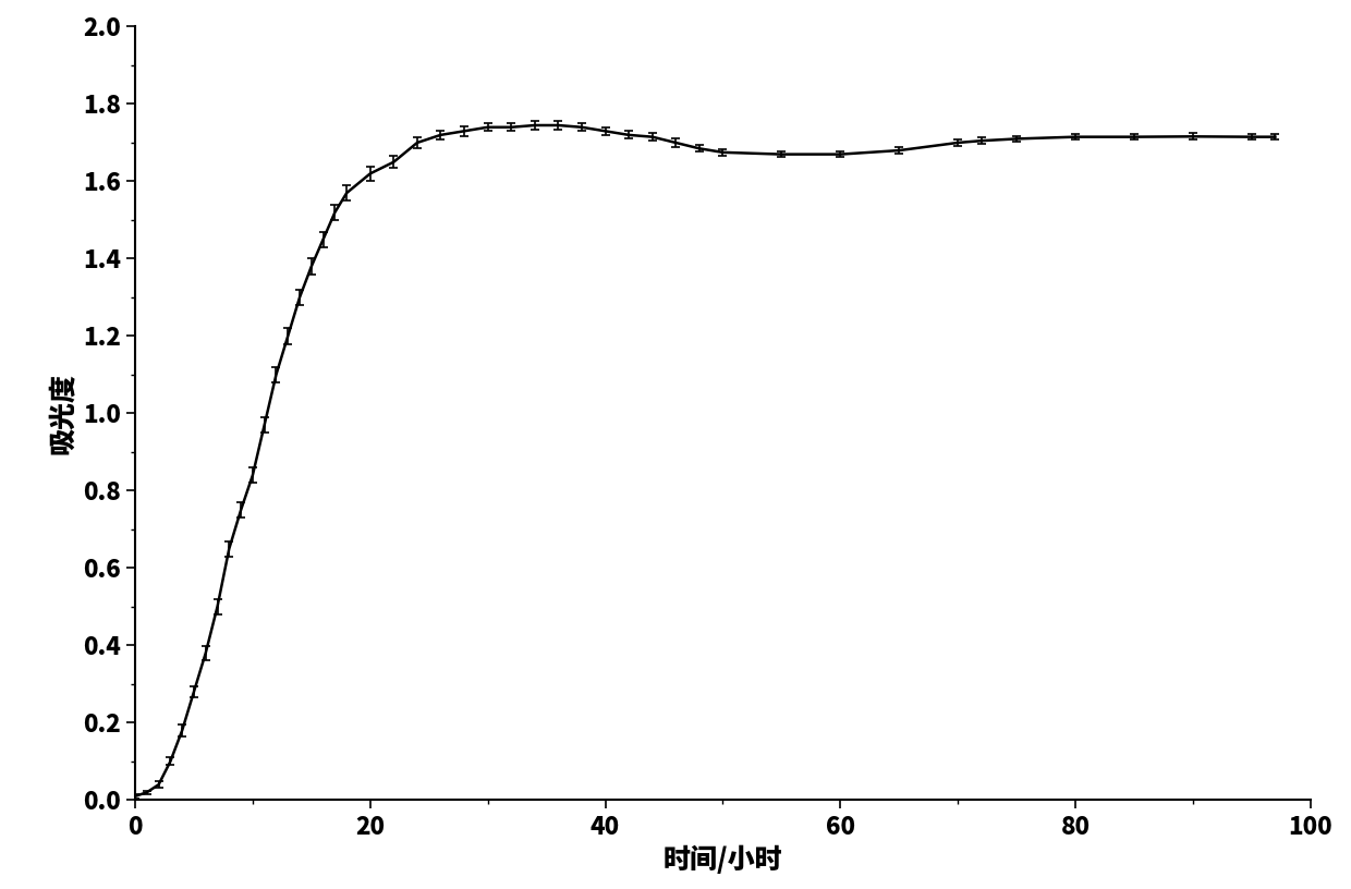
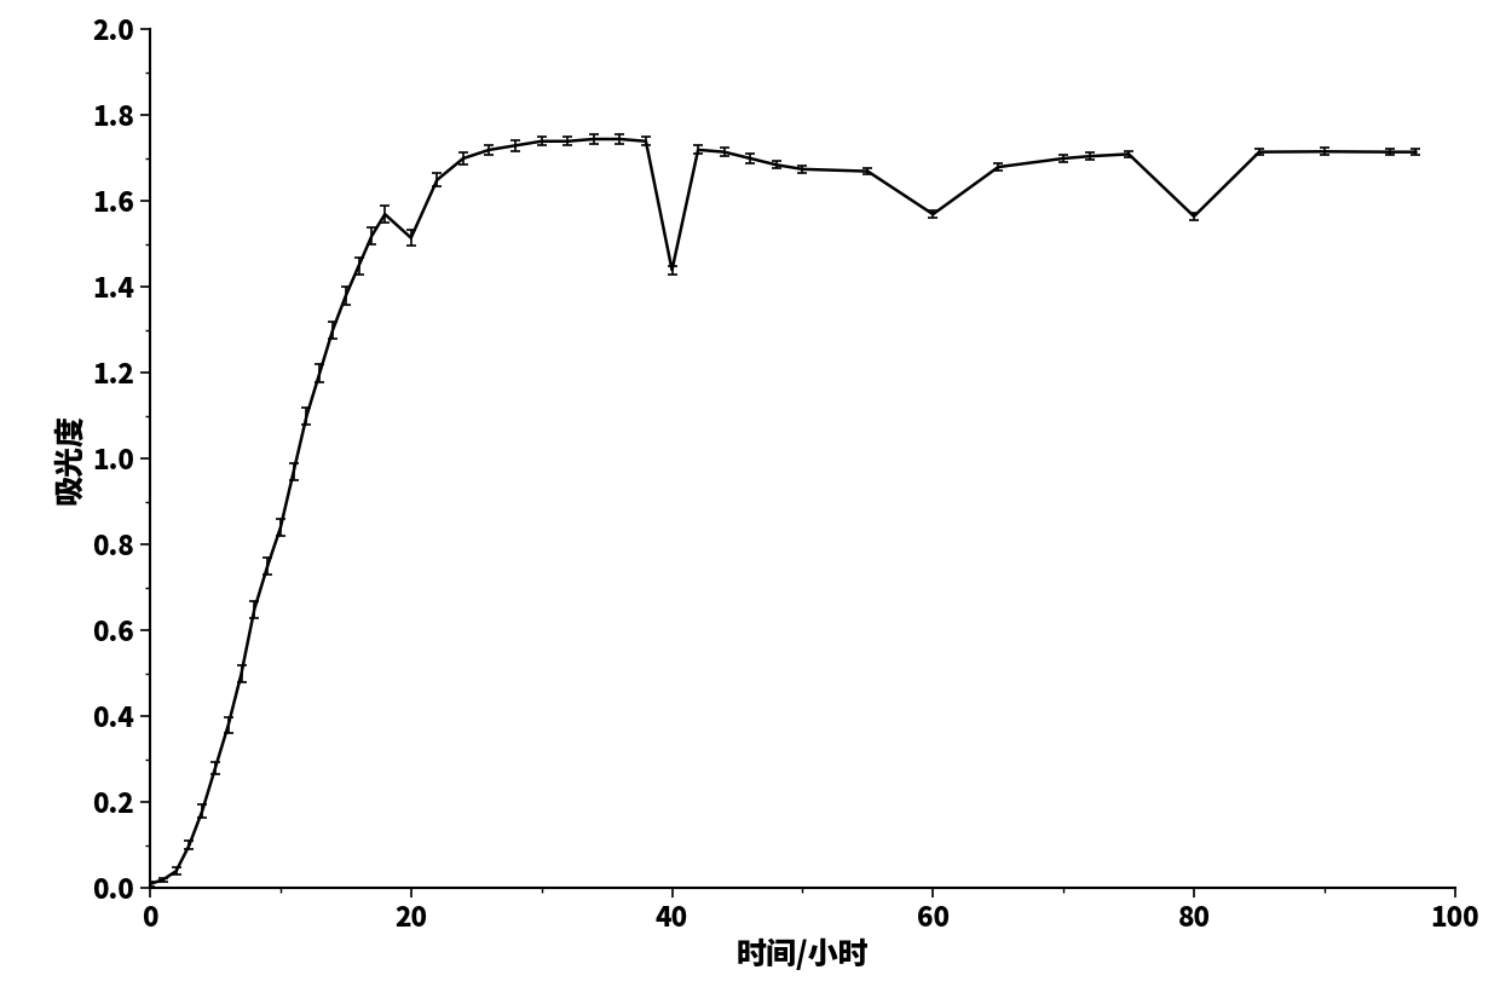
20: 1.620 -> 1.515
40: 1.730 -> 1.440
60: 1.670 -> 1.570
80: 1.715 -> 1.565
